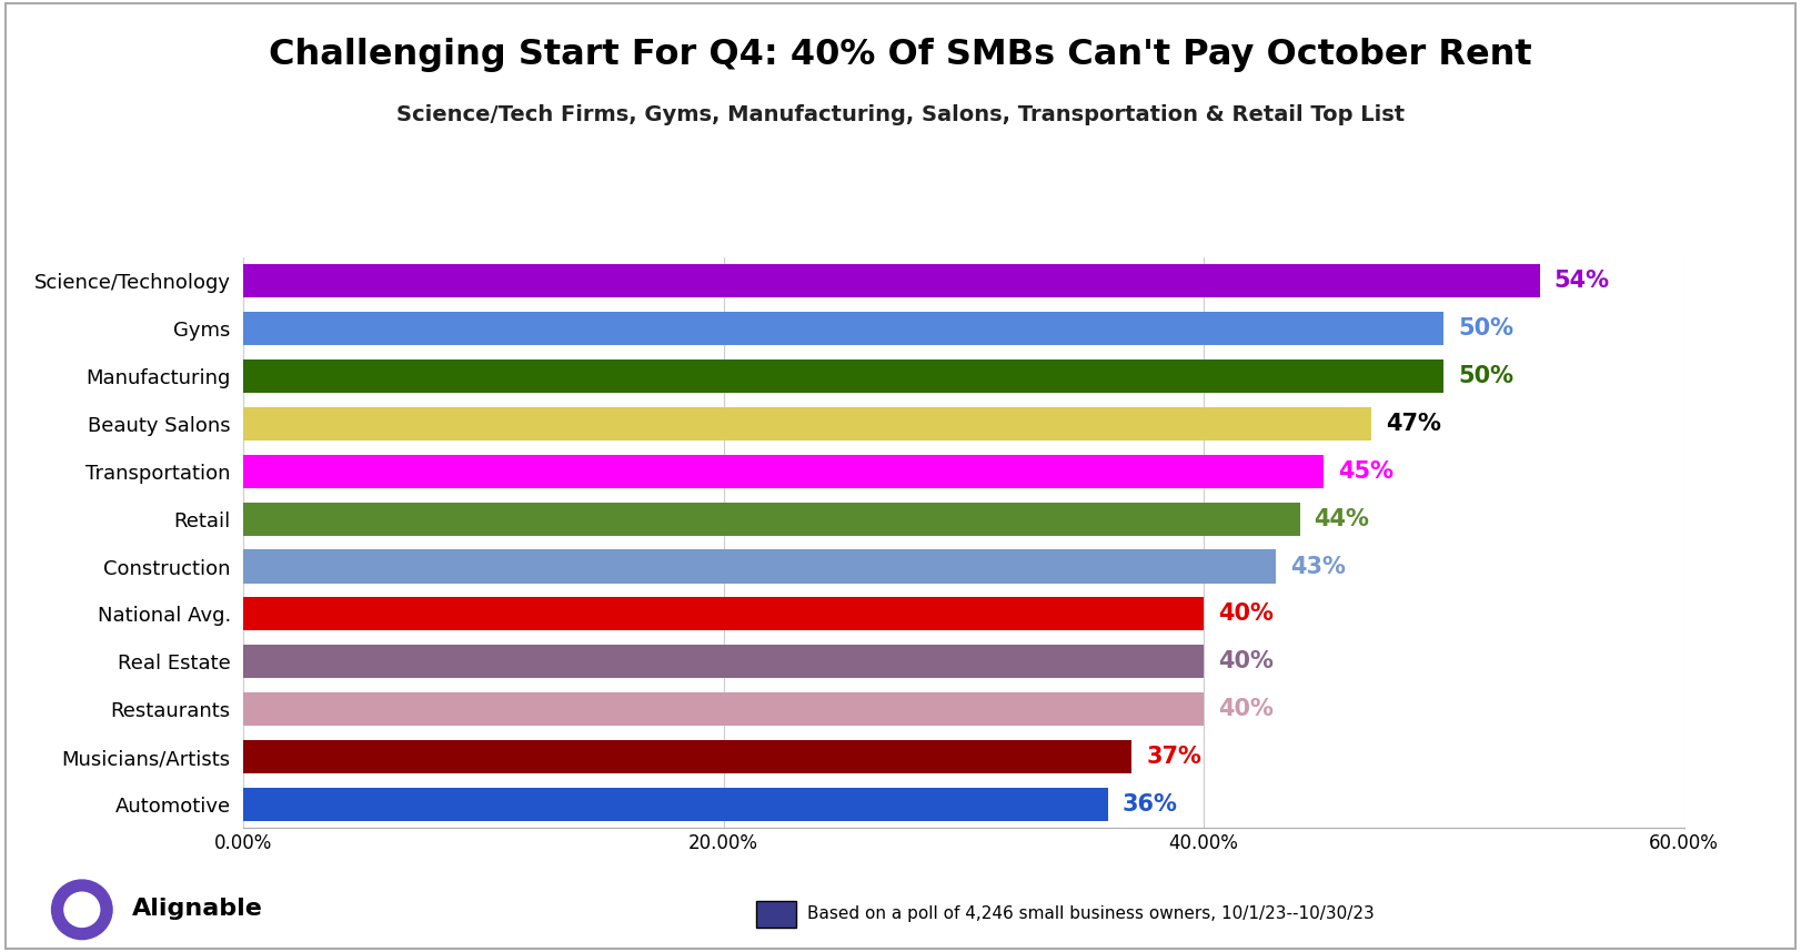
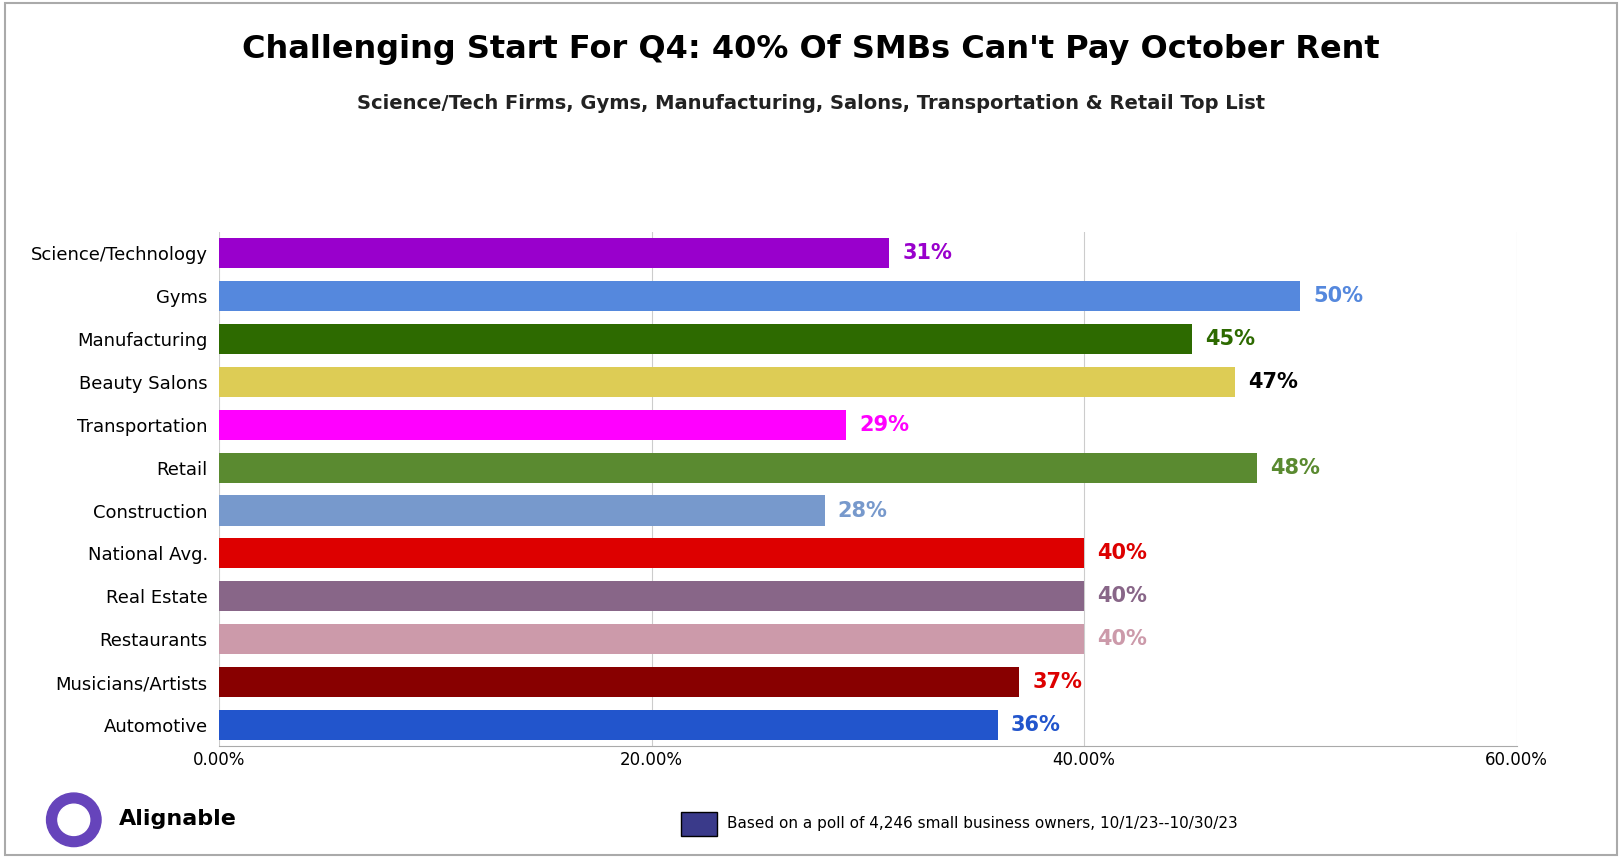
Science/Technology: 54% -> 31%
Manufacturing: 50% -> 45%
Transportation: 45% -> 29%
Retail: 44% -> 48%
Construction: 43% -> 28%
